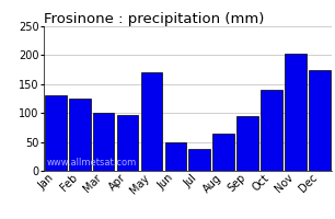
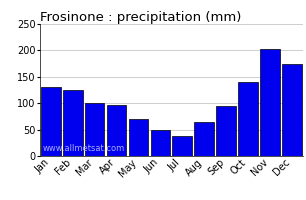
May: 170 -> 70
